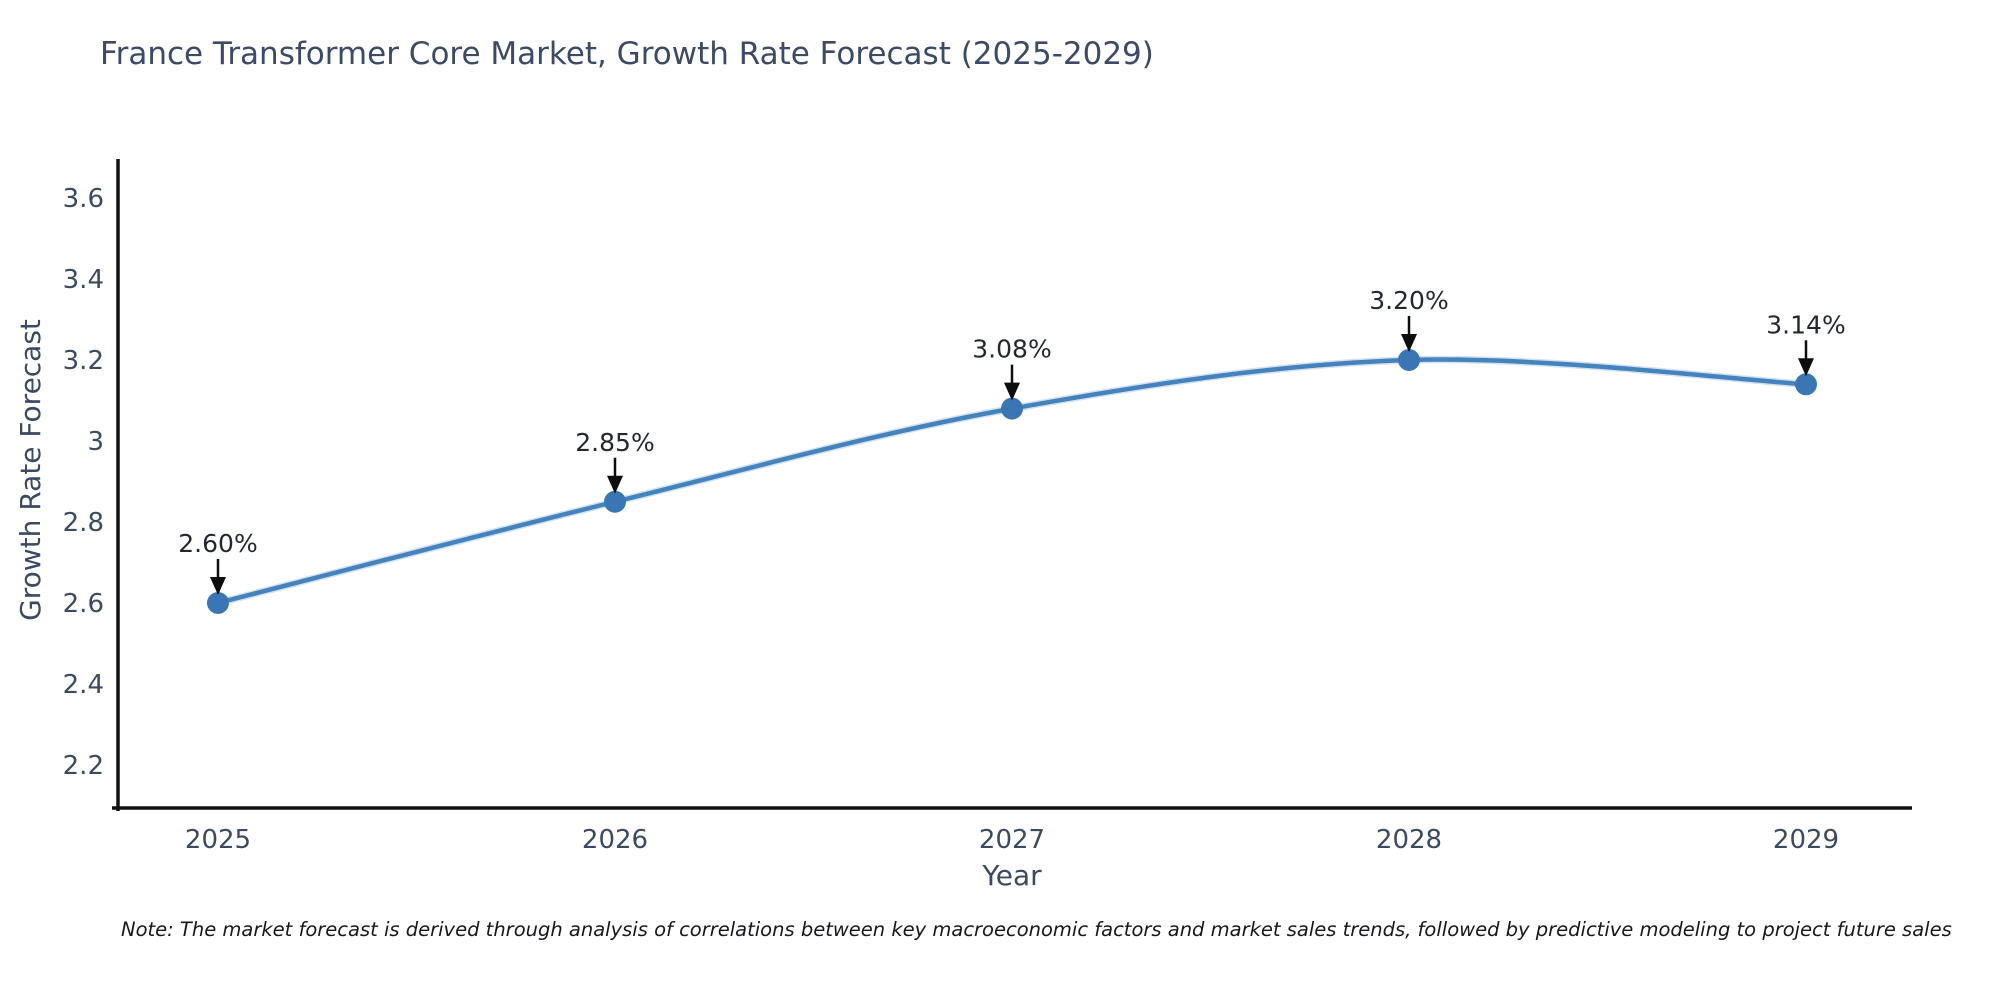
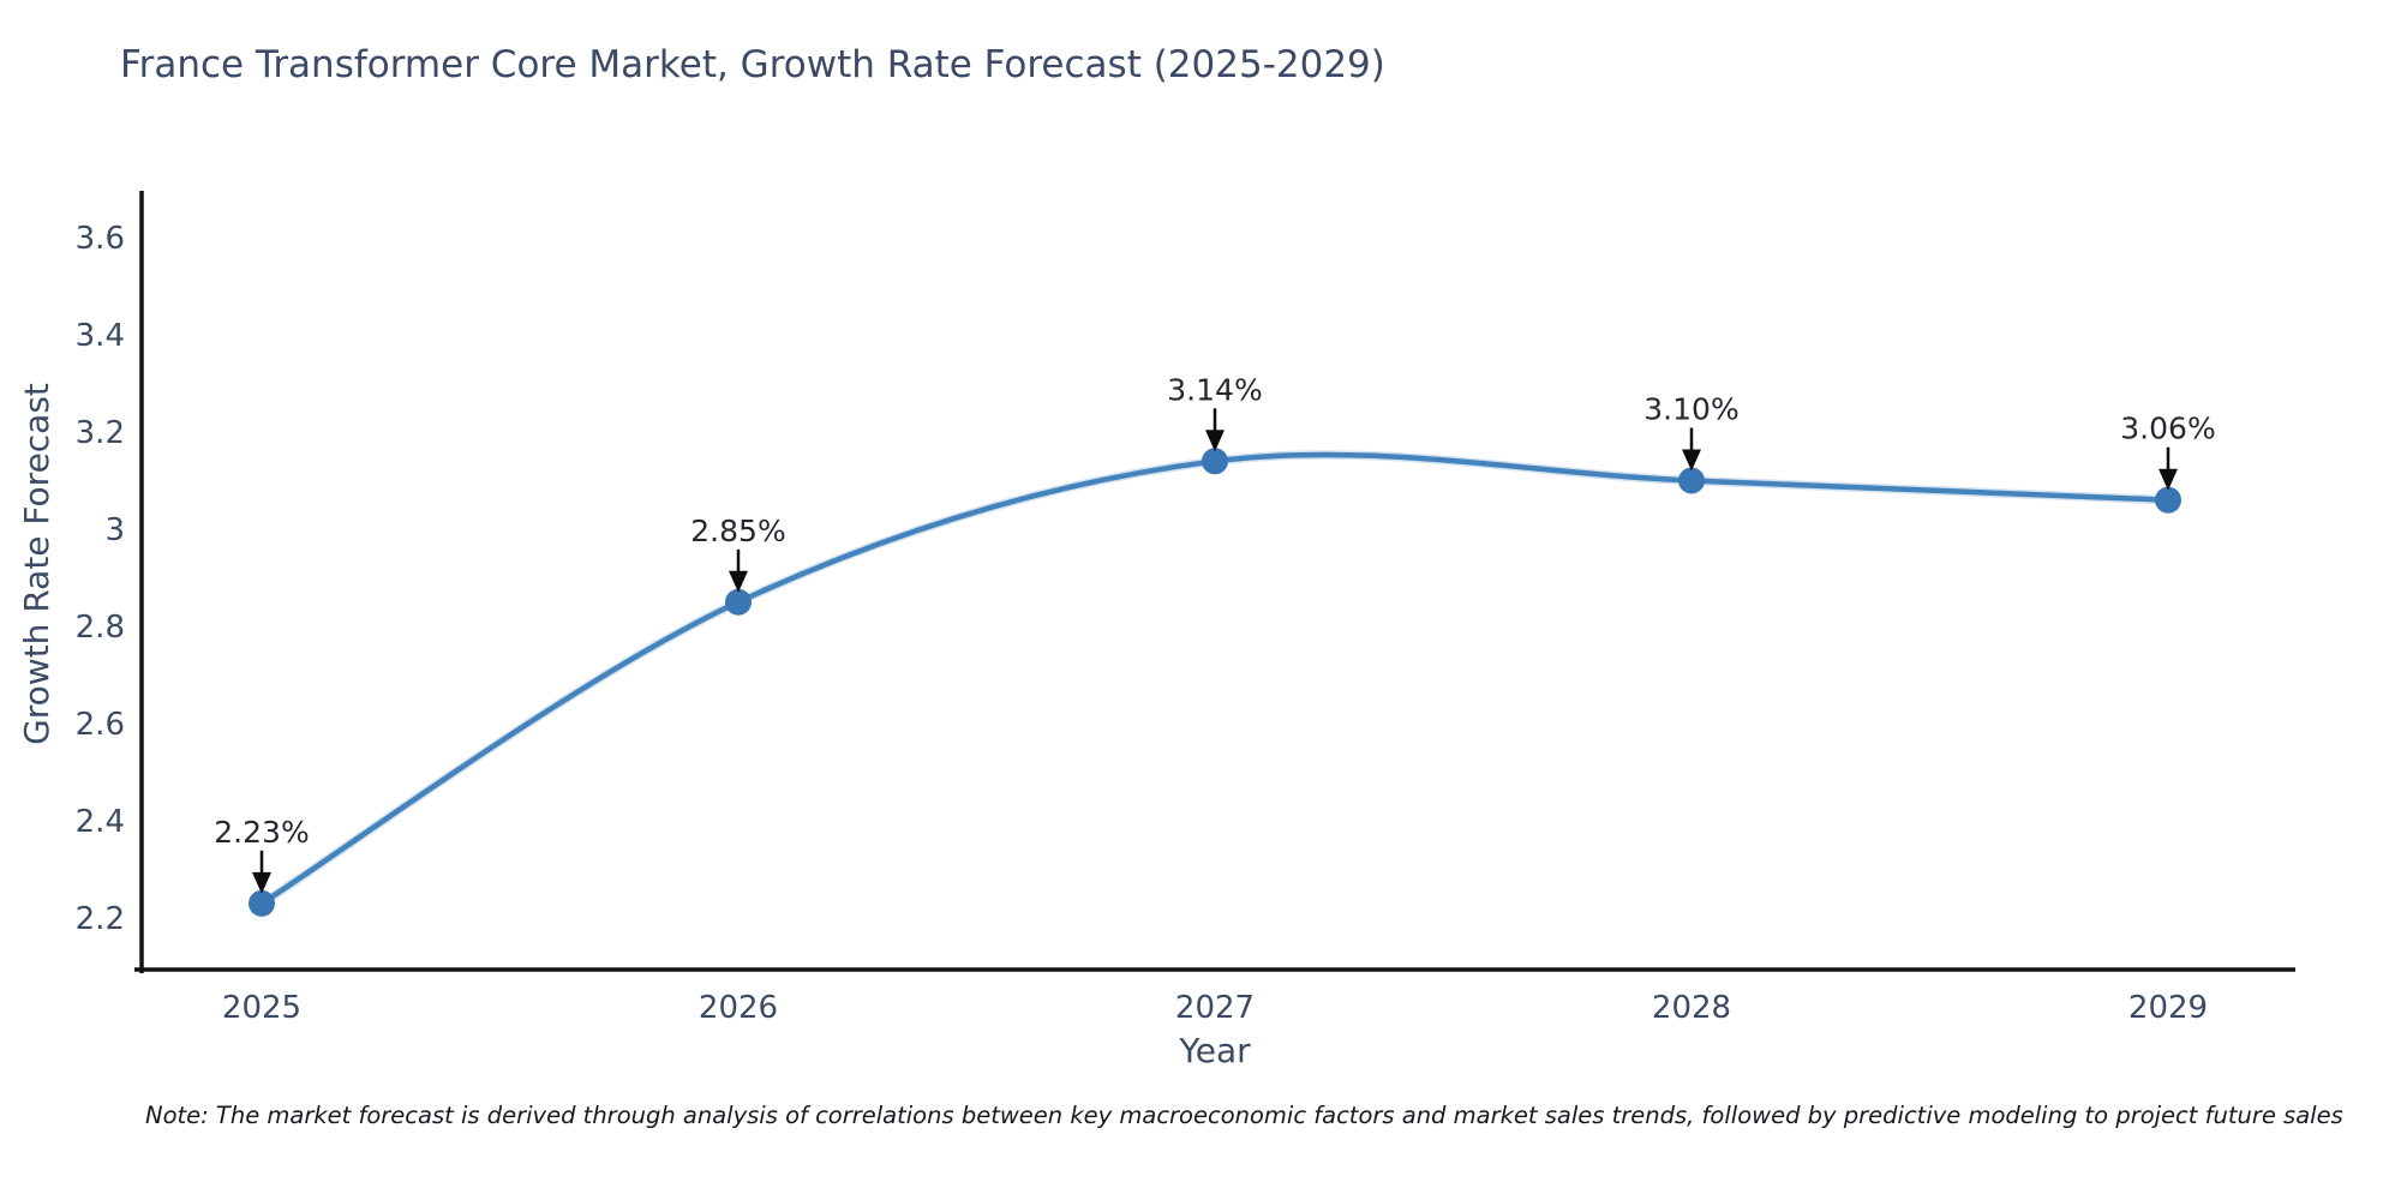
2025: 2.60% -> 2.23%
2027: 3.08% -> 3.14%
2028: 3.20% -> 3.10%
2029: 3.14% -> 3.06%
